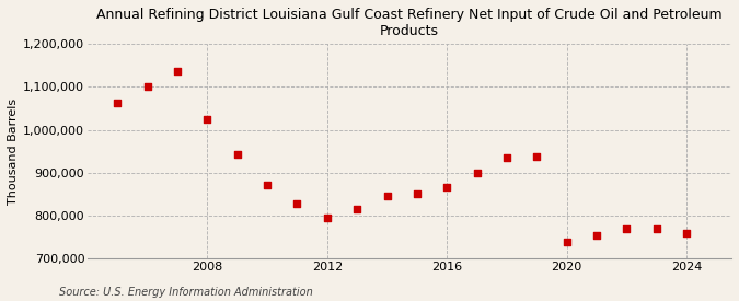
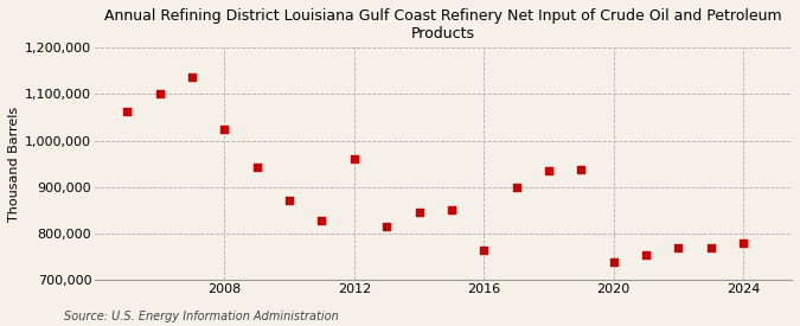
2012: 795,000 -> 960,000
2016: 865,000 -> 765,000
2024: 758,000 -> 780,000
